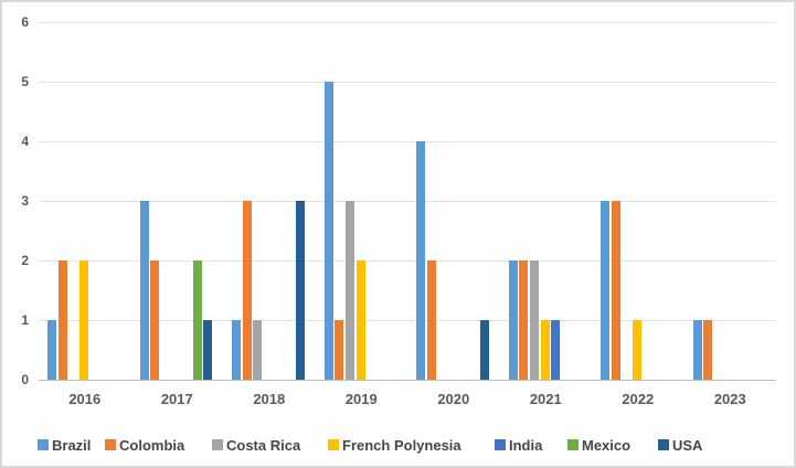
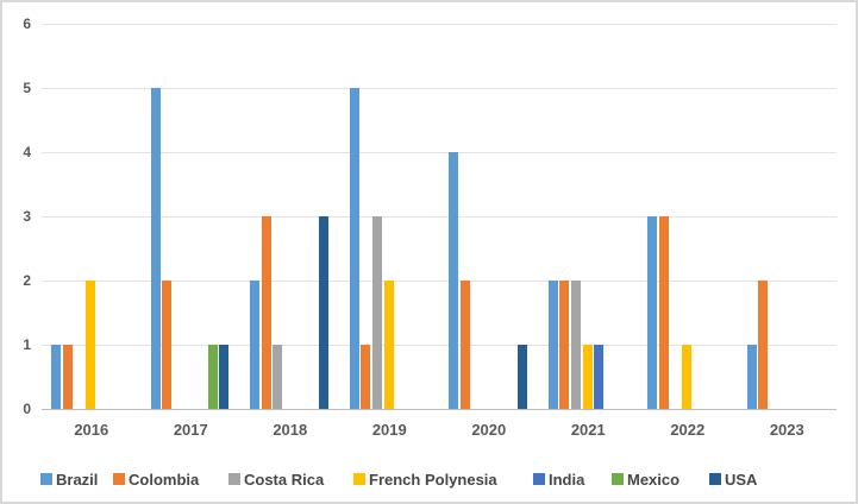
Colombia/2016: 2 -> 1
Brazil/2017: 3 -> 5
Mexico/2017: 2 -> 1
Brazil/2018: 1 -> 2
Colombia/2023: 1 -> 2
